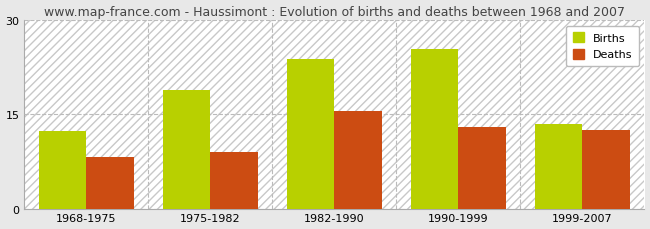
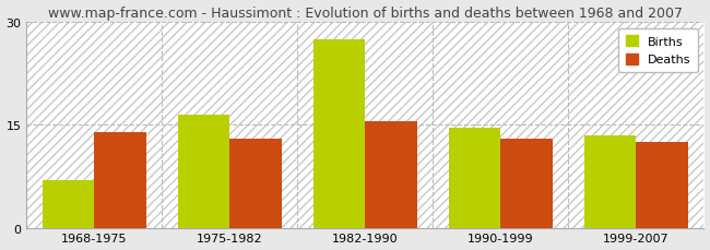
Births/1968-1975: 12.4 -> 7.0
Deaths/1968-1975: 8.2 -> 14.0
Births/1975-1982: 18.8 -> 16.5
Deaths/1975-1982: 9.0 -> 13.0
Births/1982-1990: 23.8 -> 27.5
Births/1990-1999: 25.4 -> 14.5
